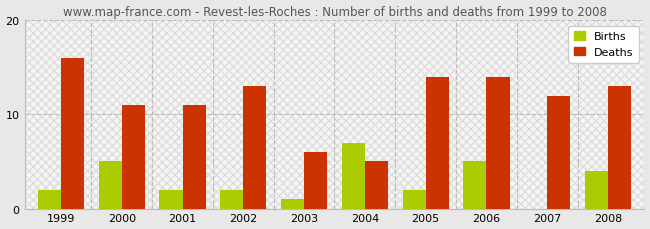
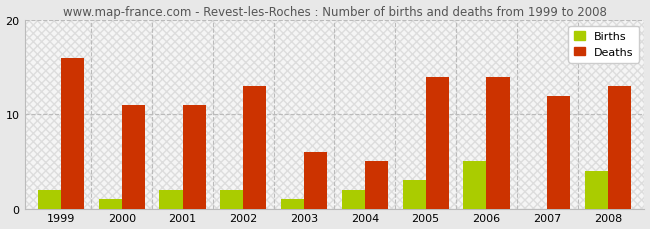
Births/2000: 5 -> 1
Births/2004: 7 -> 2
Births/2005: 2 -> 3
